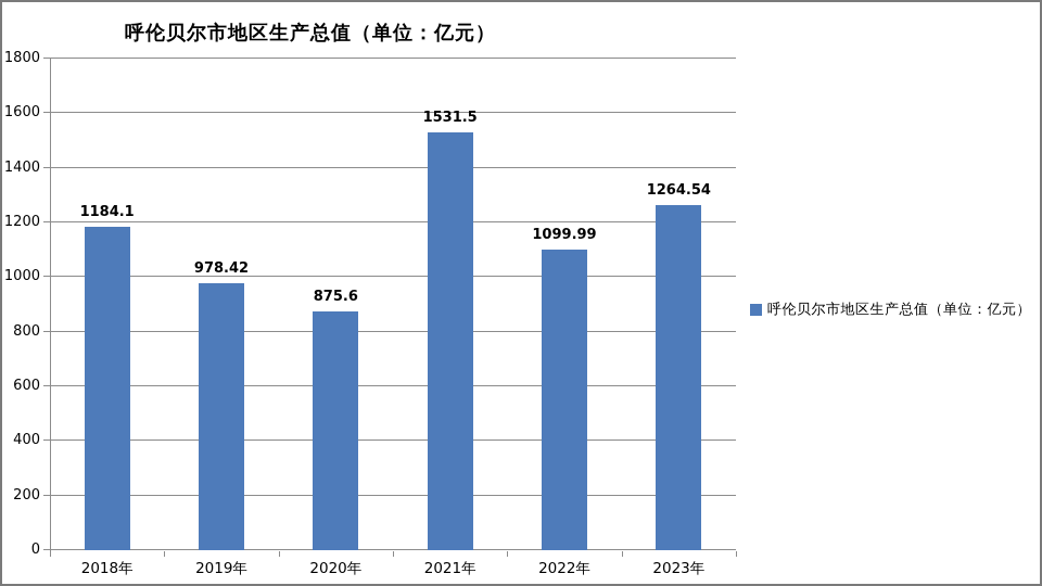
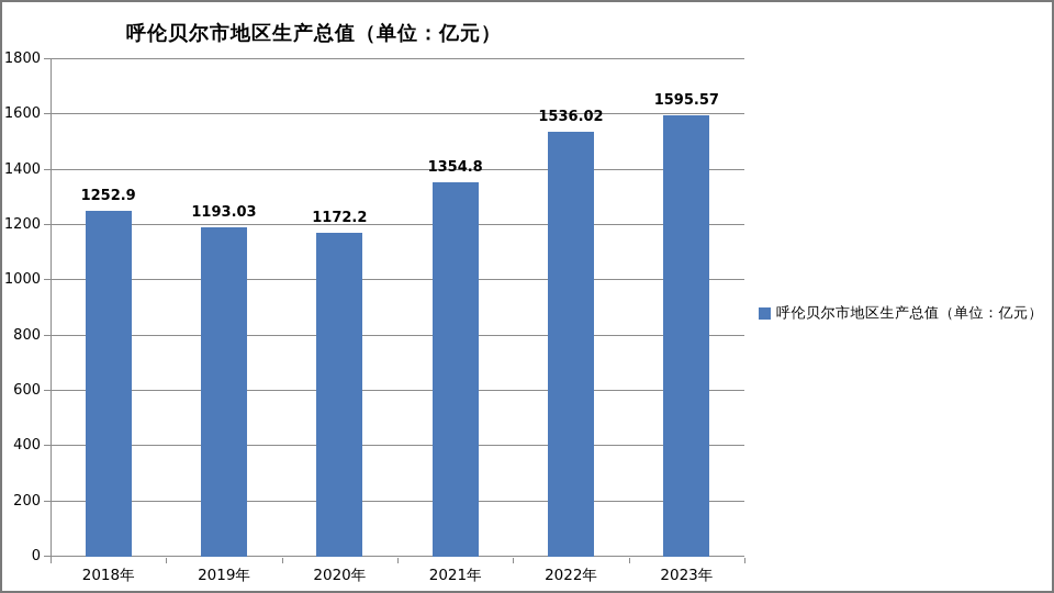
2018年: 1184.1 -> 1252.9
2019年: 978.42 -> 1193.03
2020年: 875.6 -> 1172.2
2021年: 1531.5 -> 1354.8
2022年: 1099.99 -> 1536.02
2023年: 1264.54 -> 1595.57
